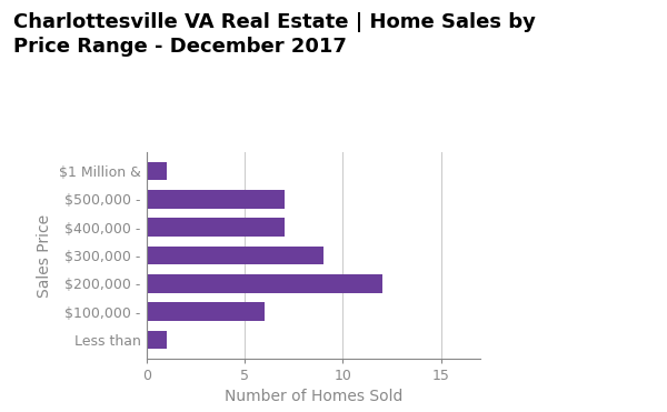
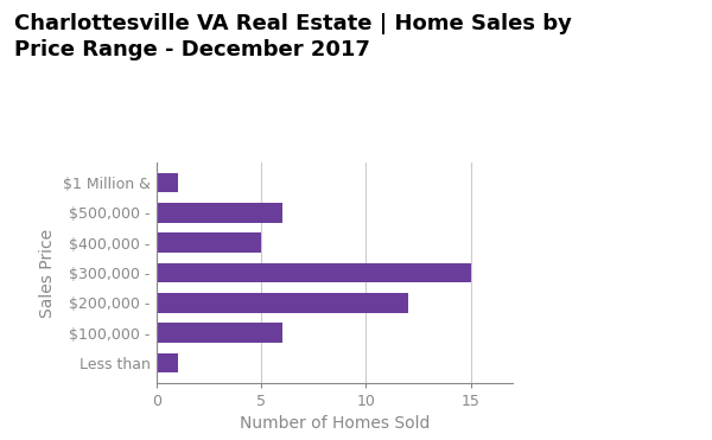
$500,000 -: 7 -> 6
$400,000 -: 7 -> 5
$300,000 -: 9 -> 15
